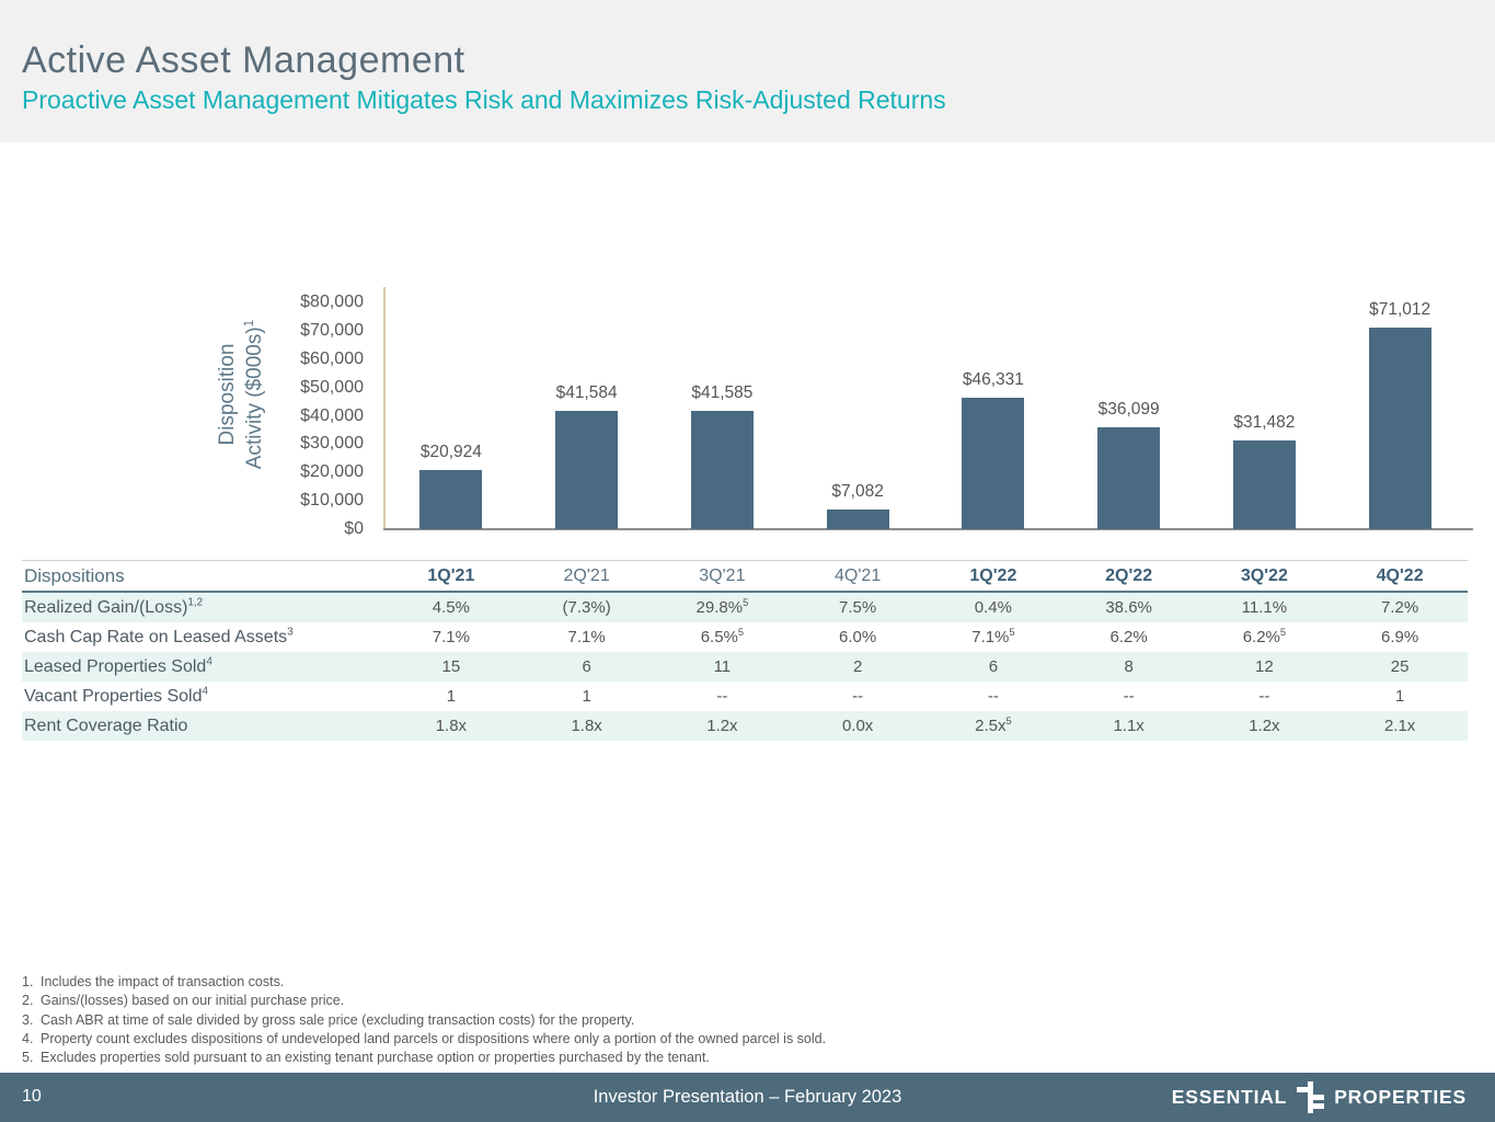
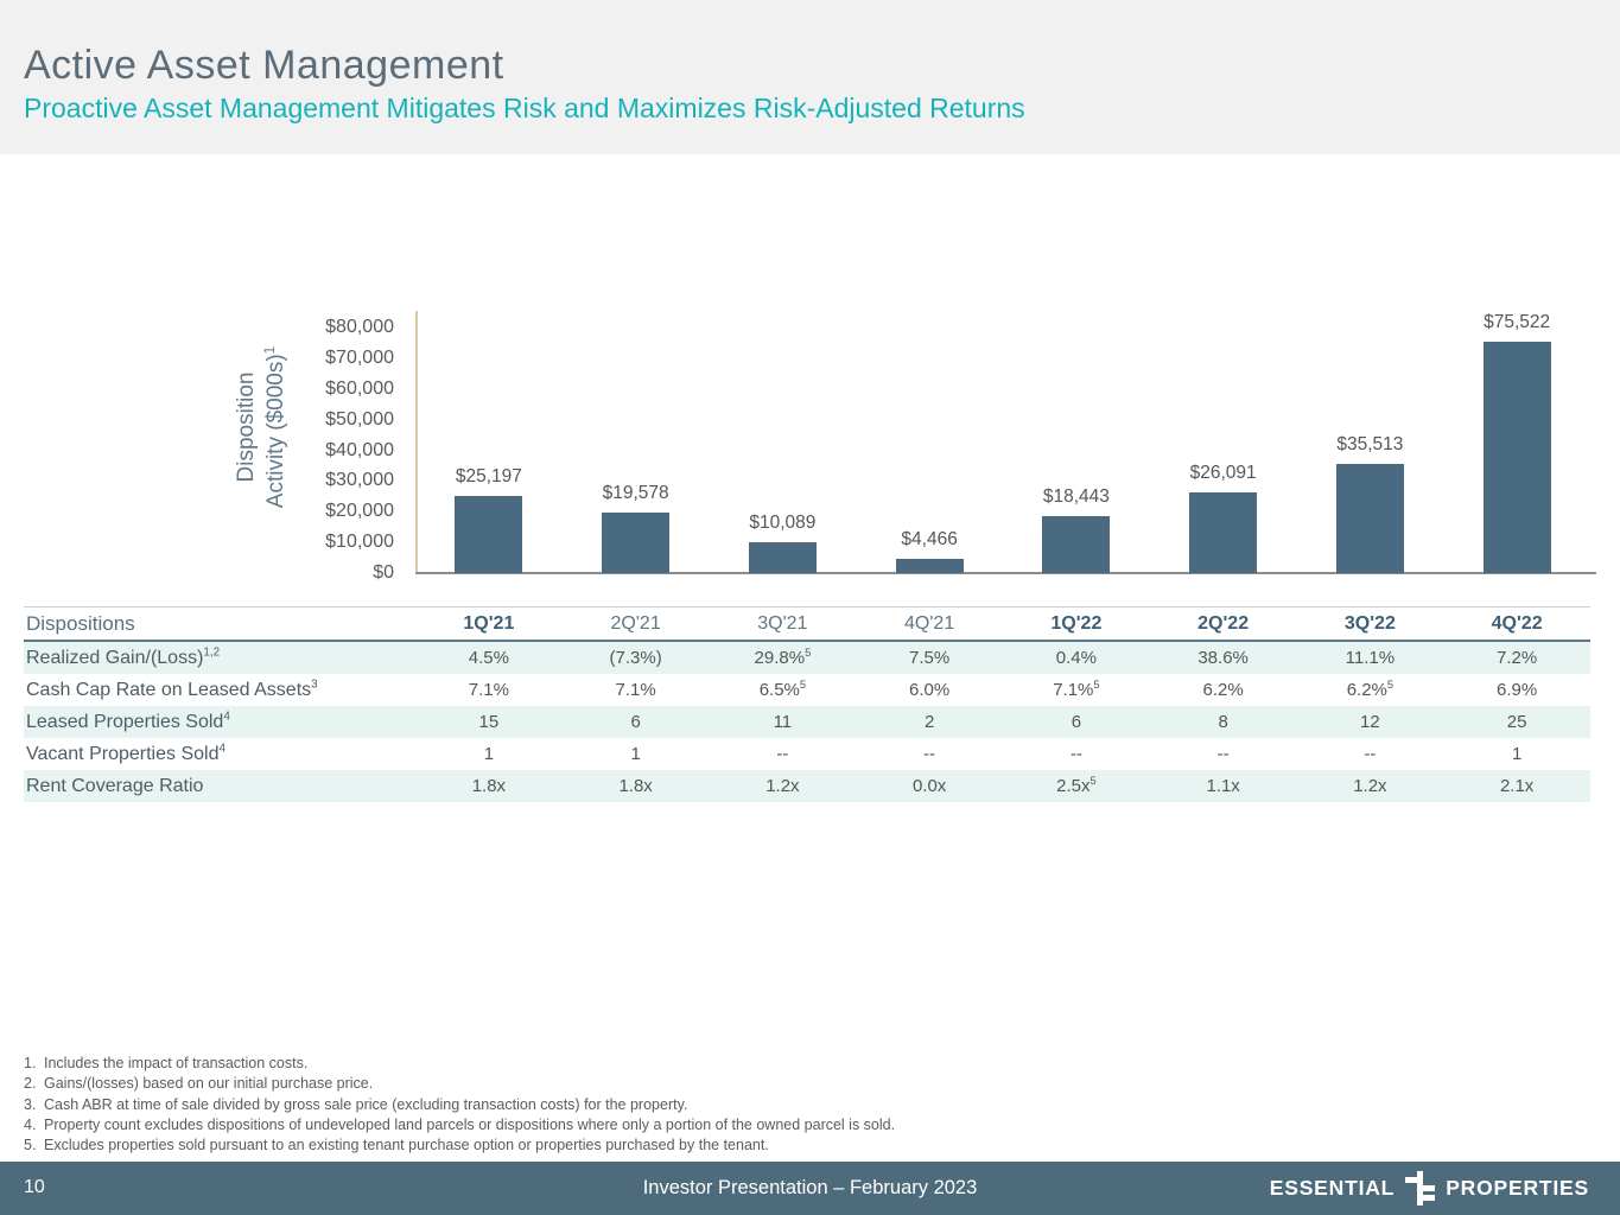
1Q'21: $20,924 -> $25,197
2Q'21: $41,584 -> $19,578
3Q'21: $41,585 -> $10,089
4Q'21: $7,082 -> $4,466
1Q'22: $46,331 -> $18,443
2Q'22: $36,099 -> $26,091
3Q'22: $31,482 -> $35,513
4Q'22: $71,012 -> $75,522
